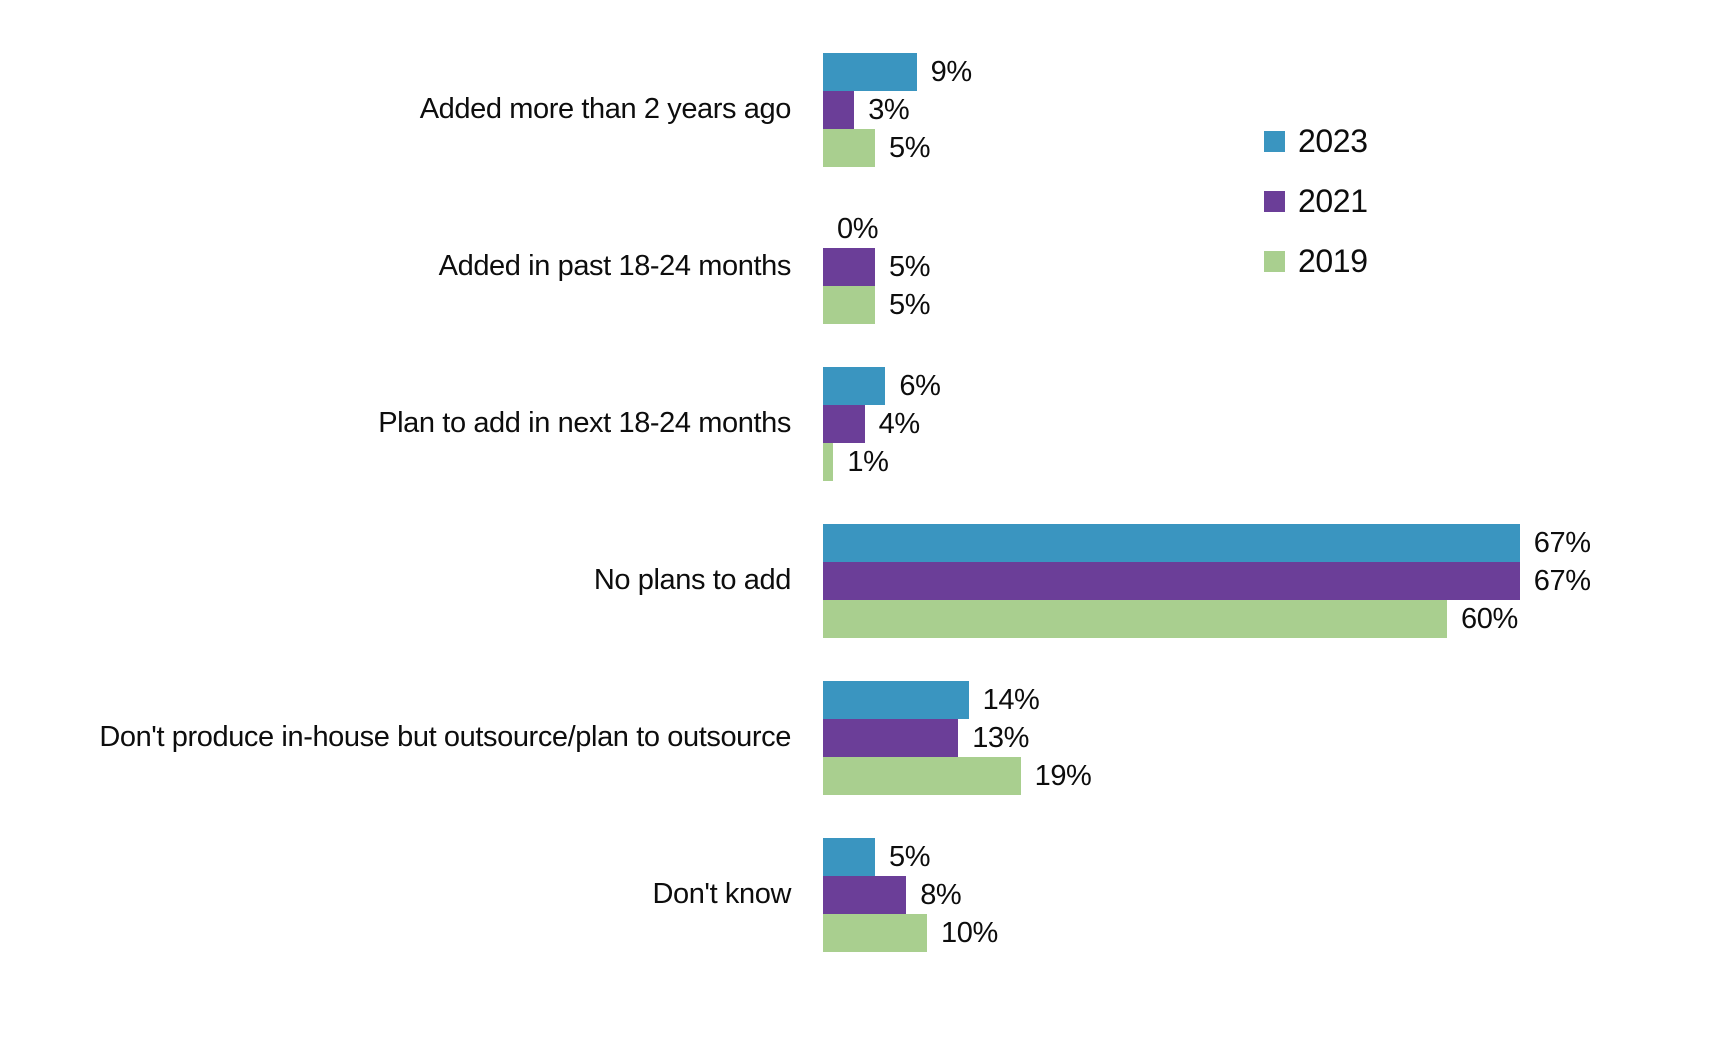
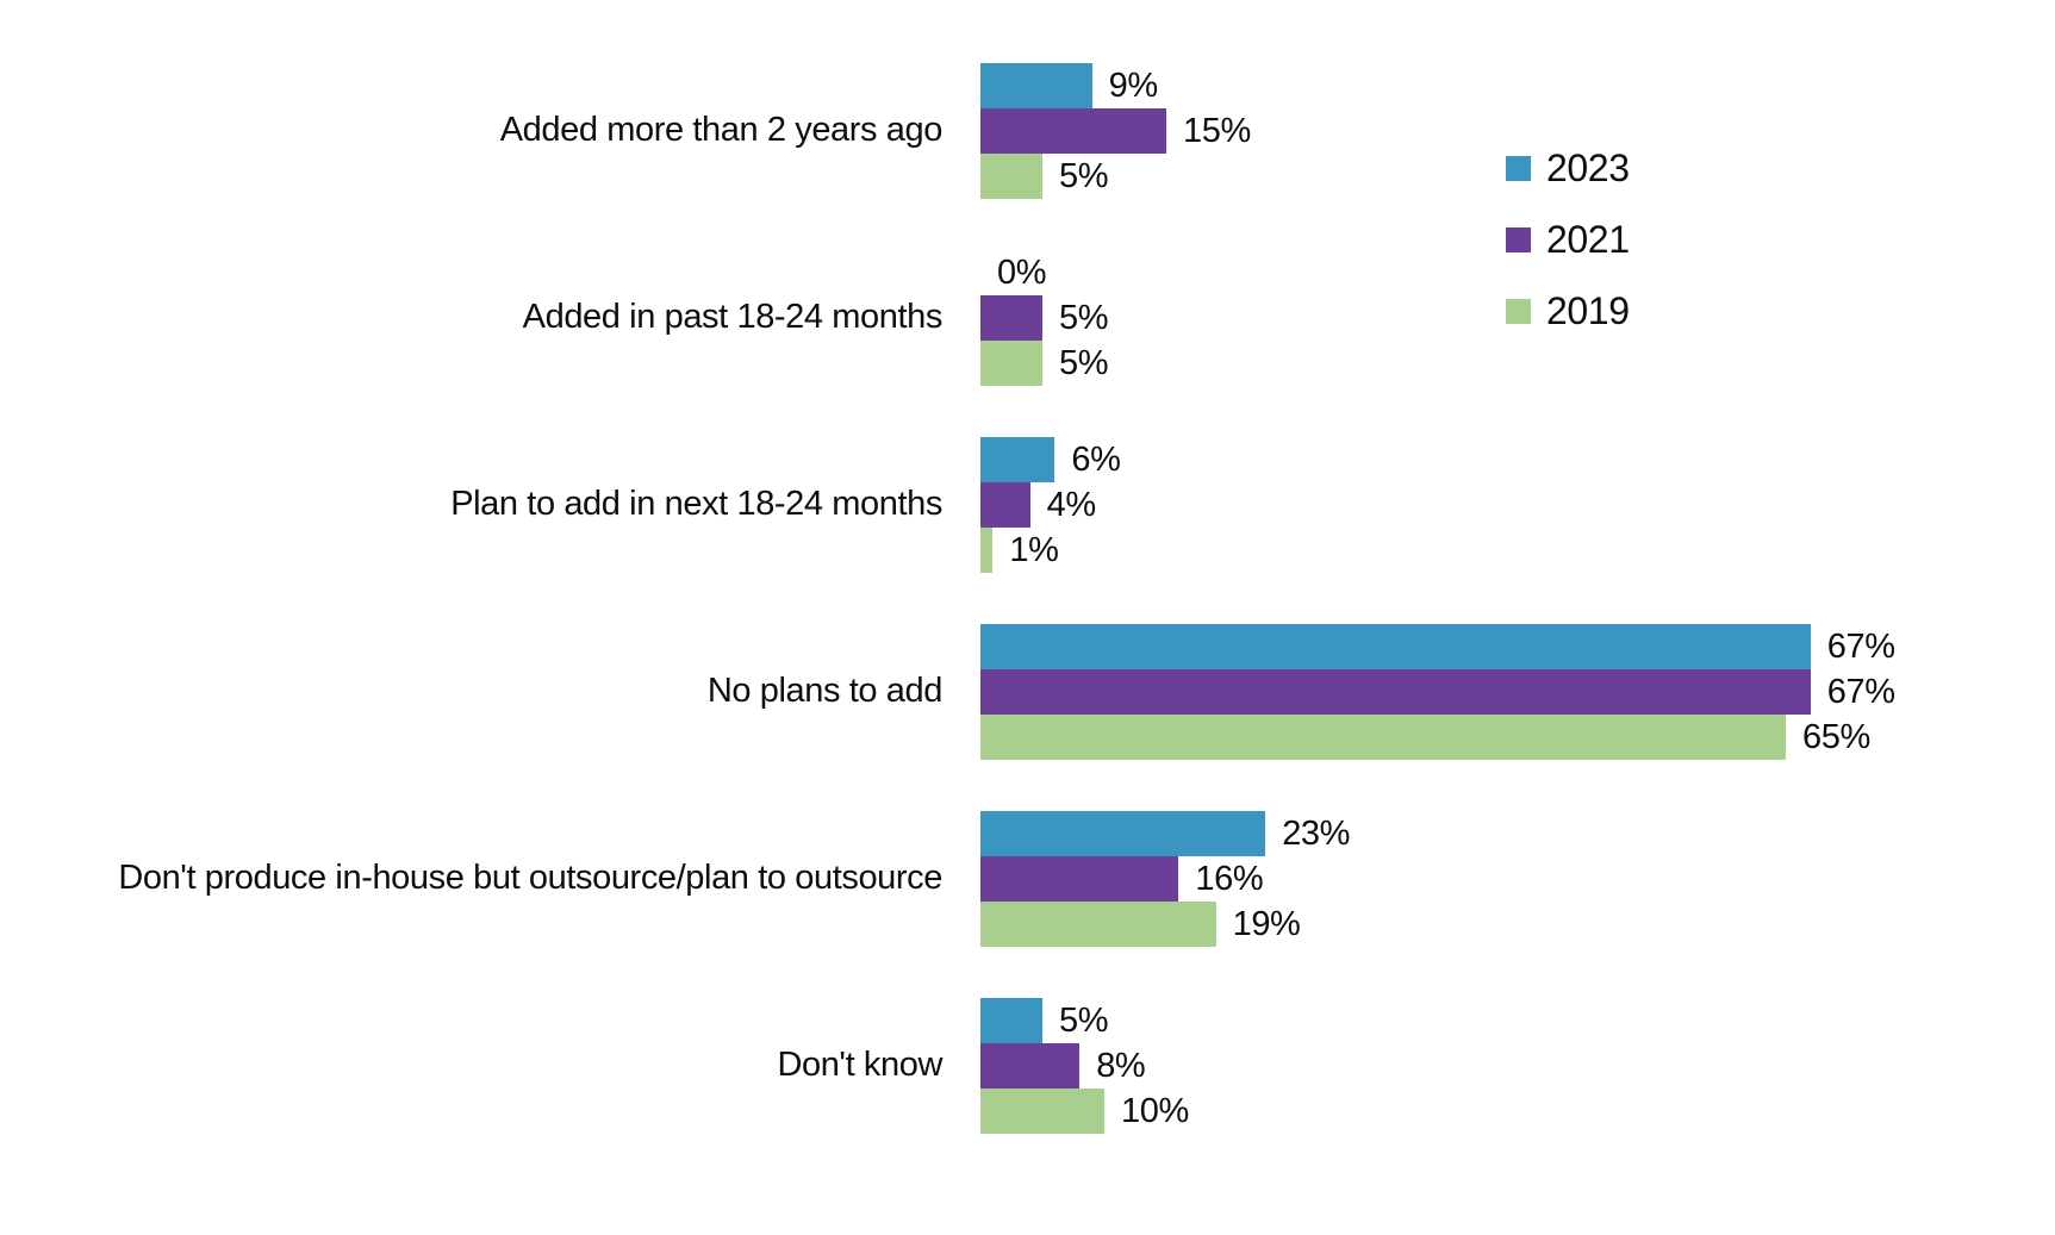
2021/Added more than 2 years ago: 3% -> 15%
2019/No plans to add: 60% -> 65%
2023/Don't produce in-house but outsource/plan to outsource: 14% -> 23%
2021/Don't produce in-house but outsource/plan to outsource: 13% -> 16%
